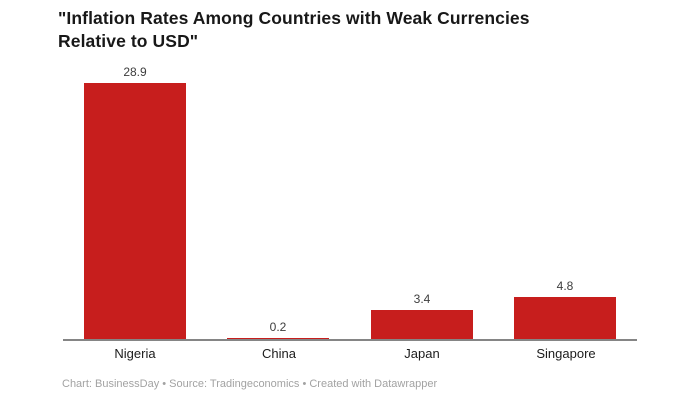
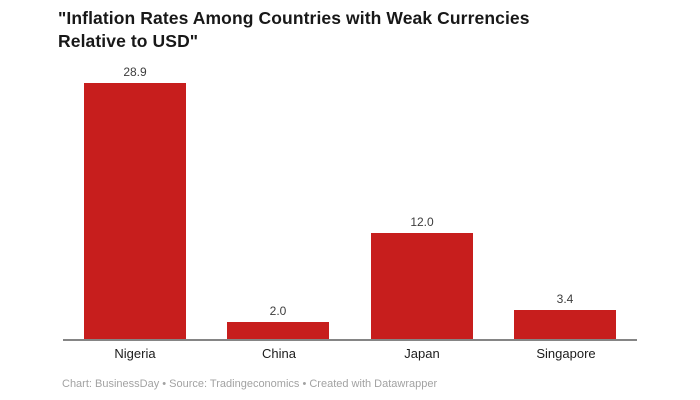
China: 0.2 -> 2.0
Japan: 3.4 -> 12.0
Singapore: 4.8 -> 3.4
